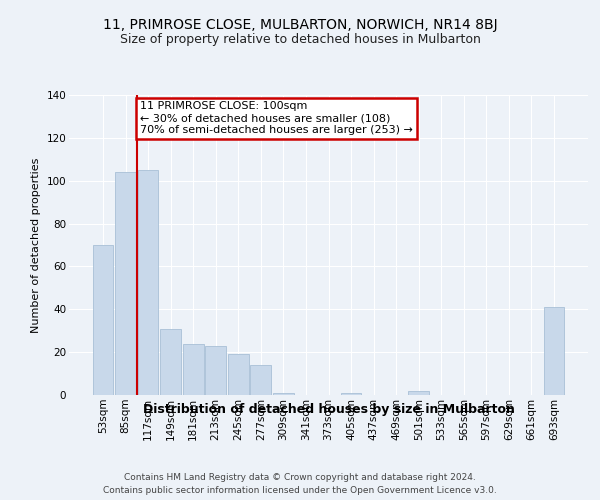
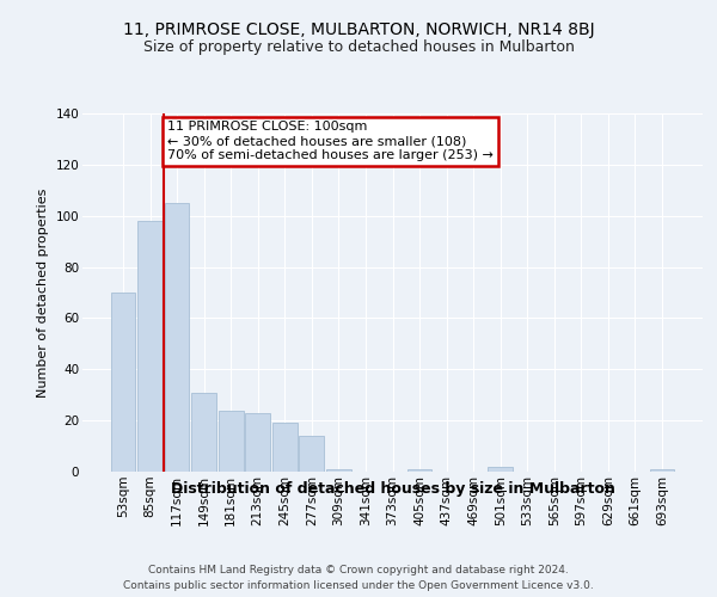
85sqm: 104 -> 98
693sqm: 41 -> 1
